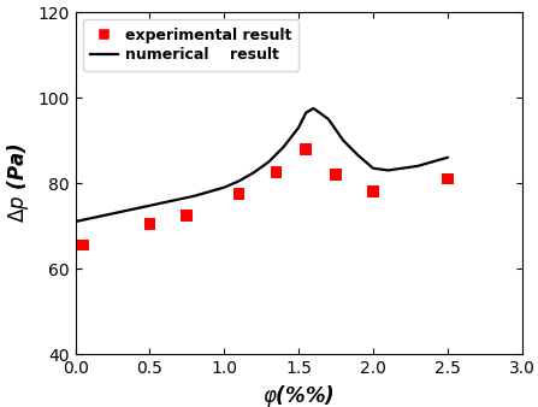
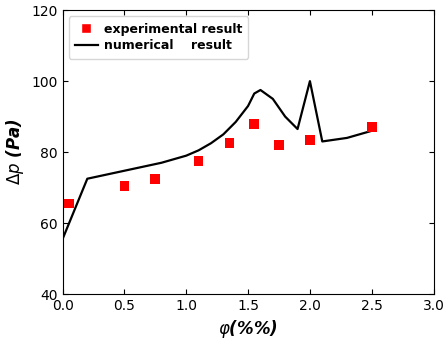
numerical result/0.0: 71.0 -> 55.5
experimental result/2.0: 78.0 -> 83.5
numerical result/2.0: 83.5 -> 100.0
experimental result/2.5: 81.0 -> 87.0
